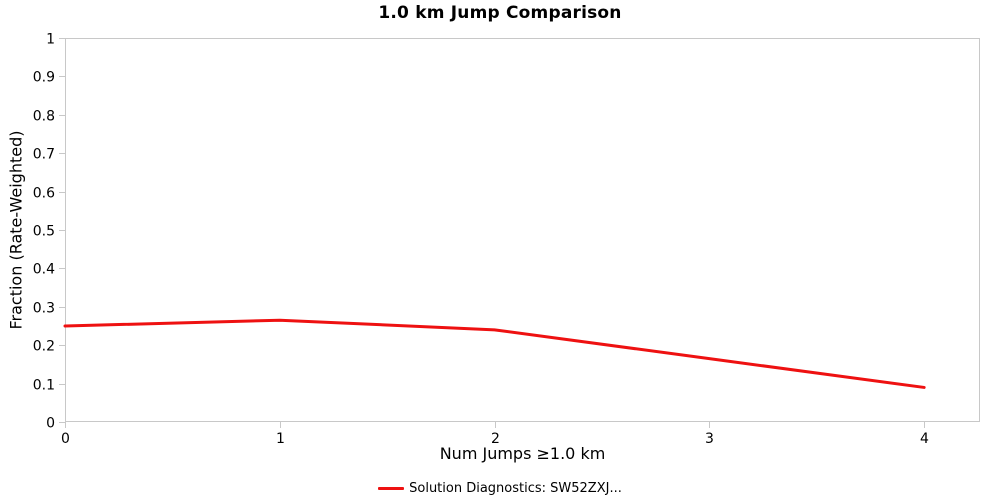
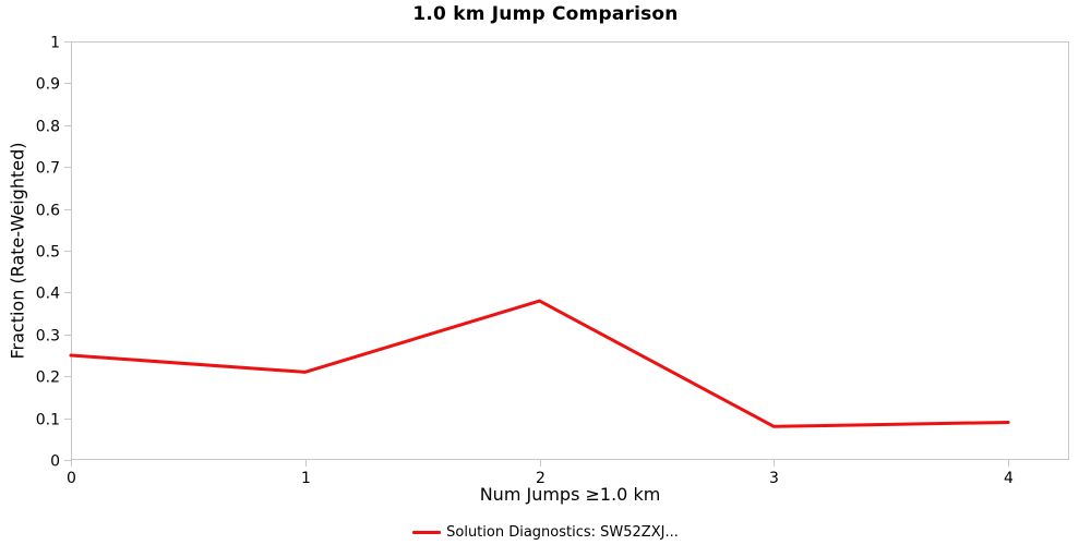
1: 0.27 -> 0.21
2: 0.24 -> 0.38
3: 0.17 -> 0.08
